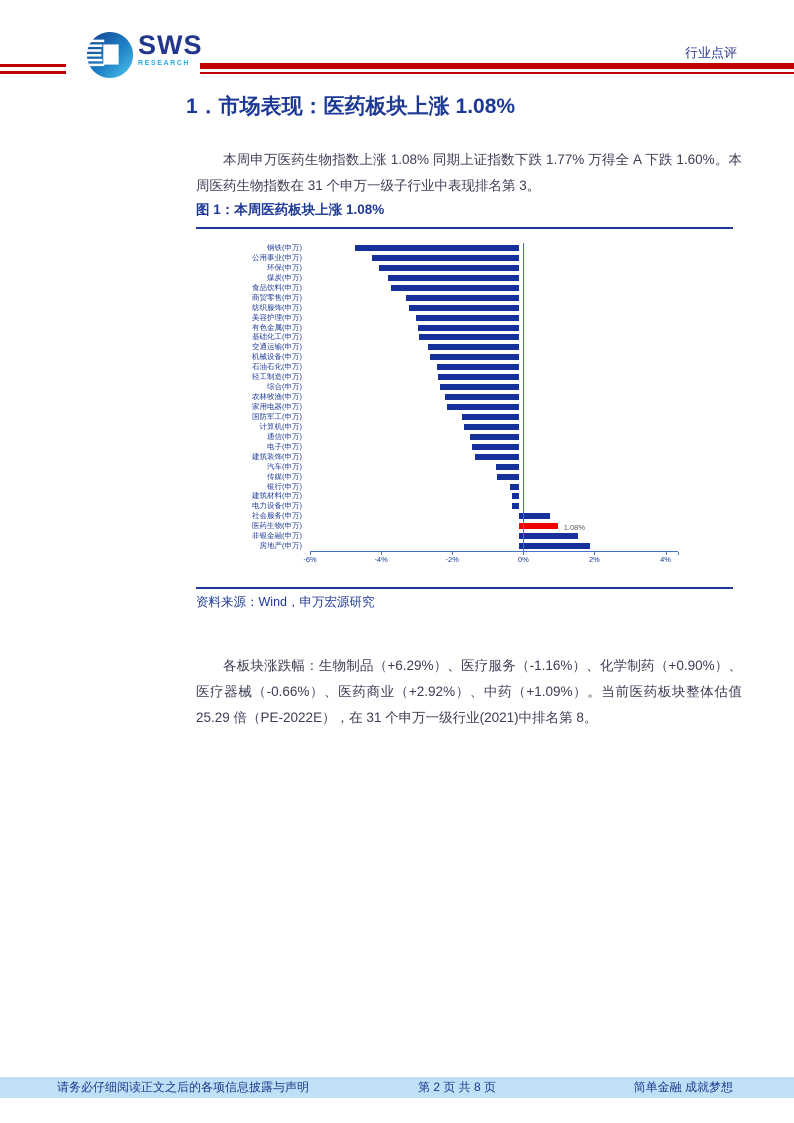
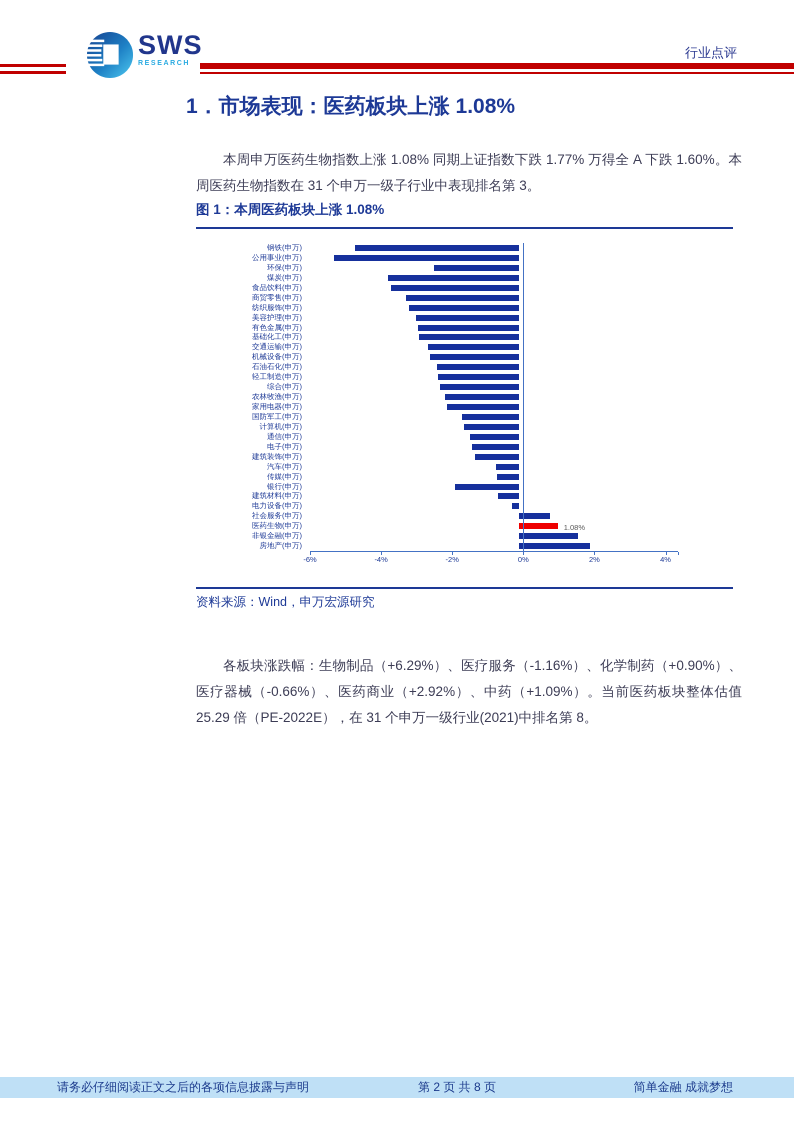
公用事业(申万): -4.2% -> -5.2%
环保(申万): -4.0% -> -2.4%
银行(申万): -0.3% -> -1.8%
建筑材料(申万): -0.2% -> -0.6%
